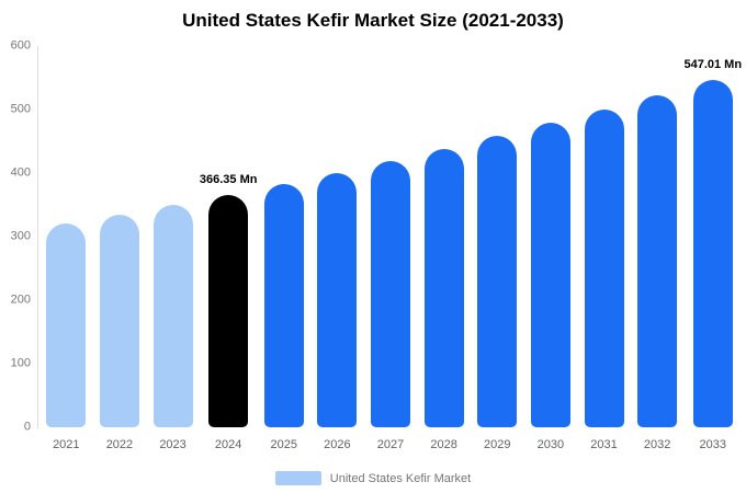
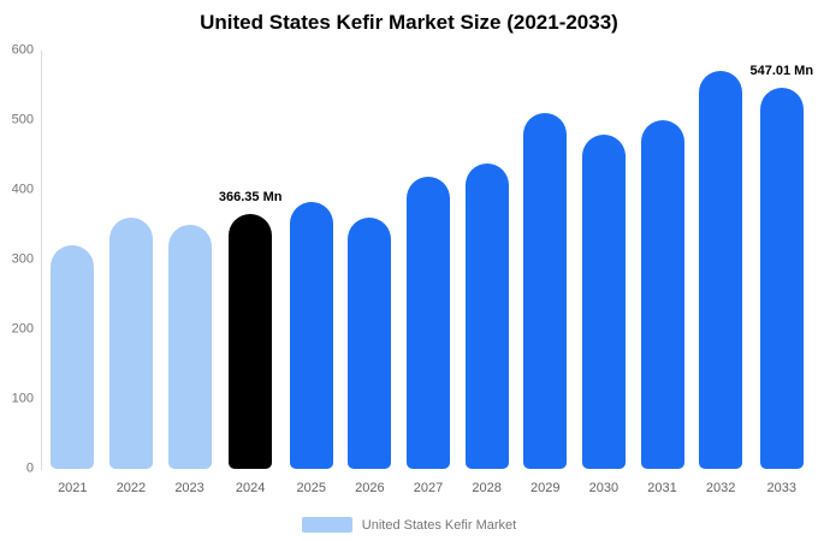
2022: 340 -> 360
2026: 400 -> 360
2029: 460 -> 510
2032: 520 -> 570
